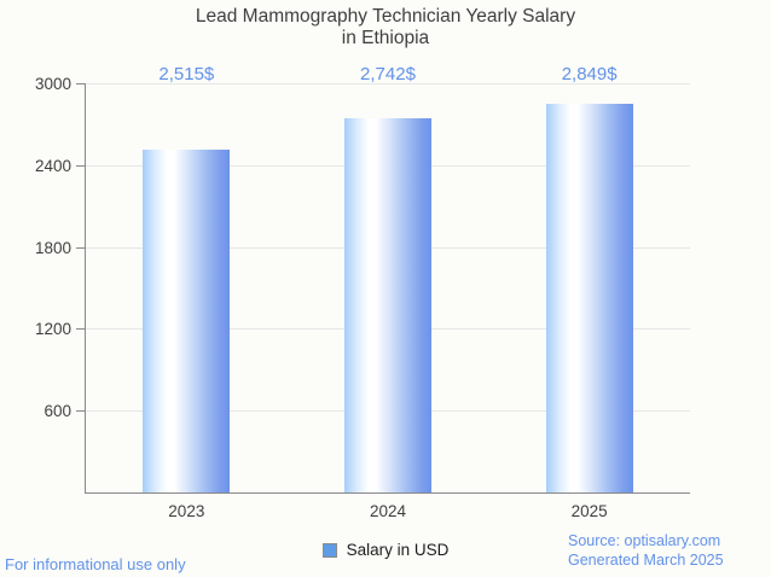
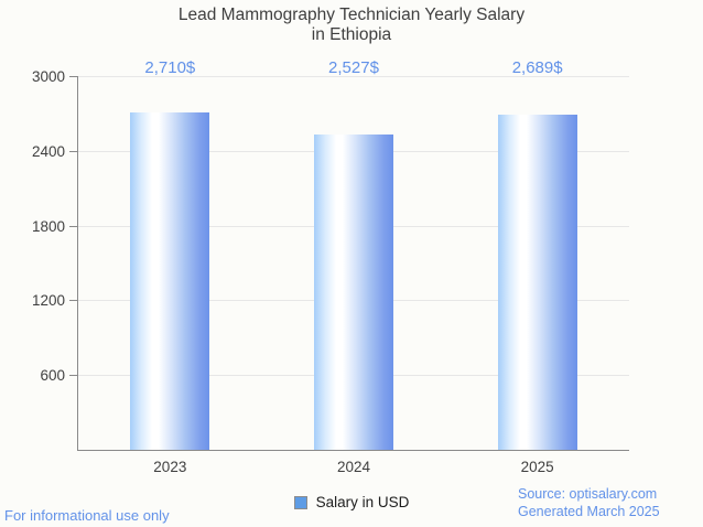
2023: 2,515 -> 2,710
2024: 2,742 -> 2,527
2025: 2,849 -> 2,689
